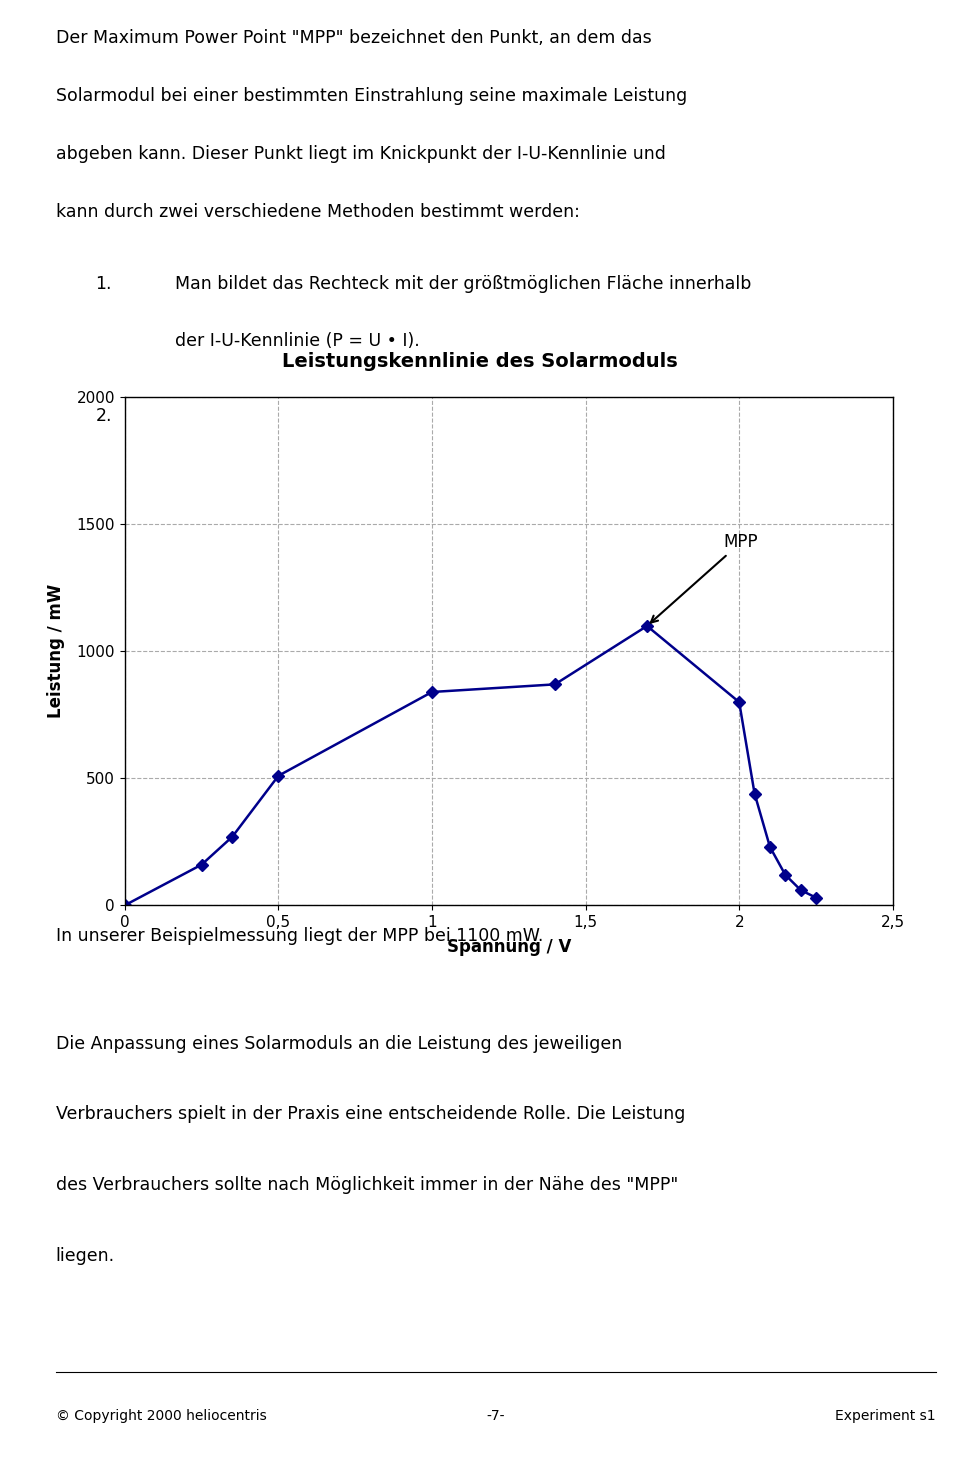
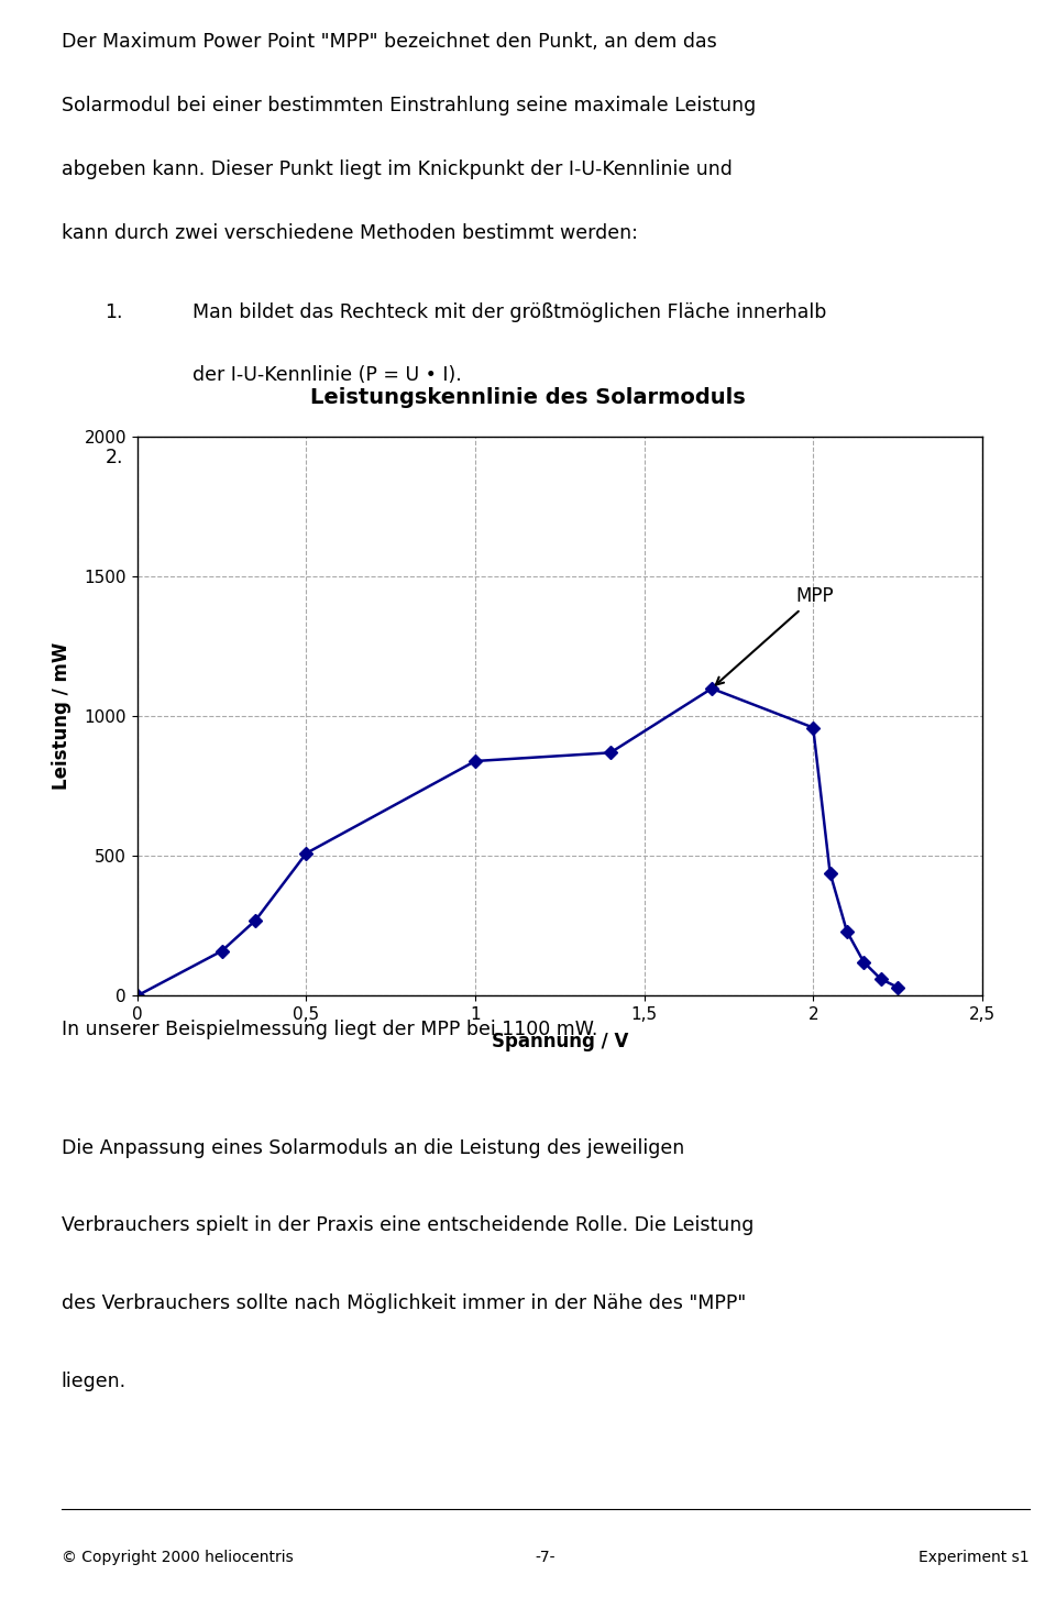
2: 800 -> 960
